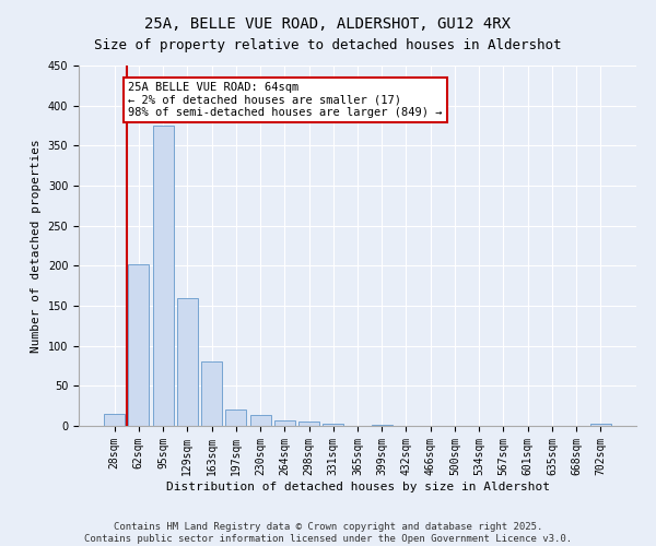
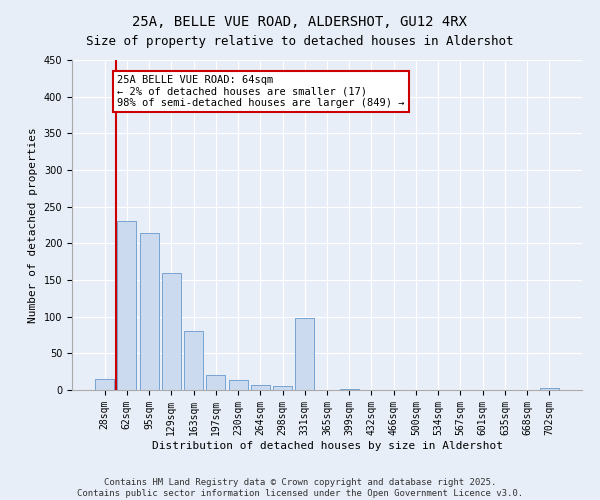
62sqm: 202 -> 230
95sqm: 375 -> 214
331sqm: 3 -> 98
